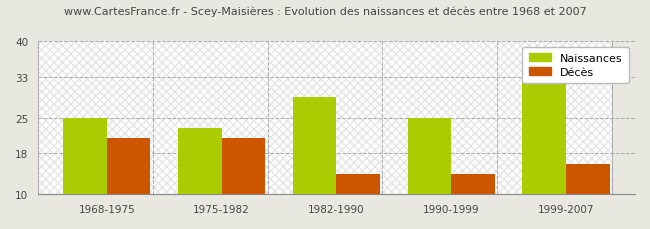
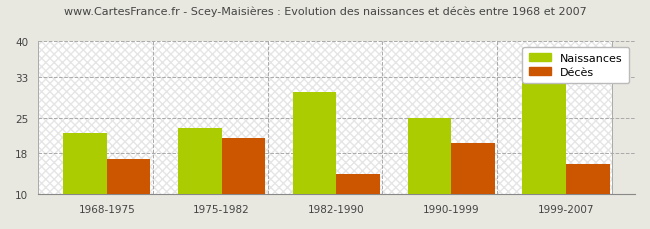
Naissances/1968-1975: 25 -> 22
Décès/1968-1975: 21 -> 17
Naissances/1982-1990: 29 -> 30
Décès/1990-1999: 14 -> 20
